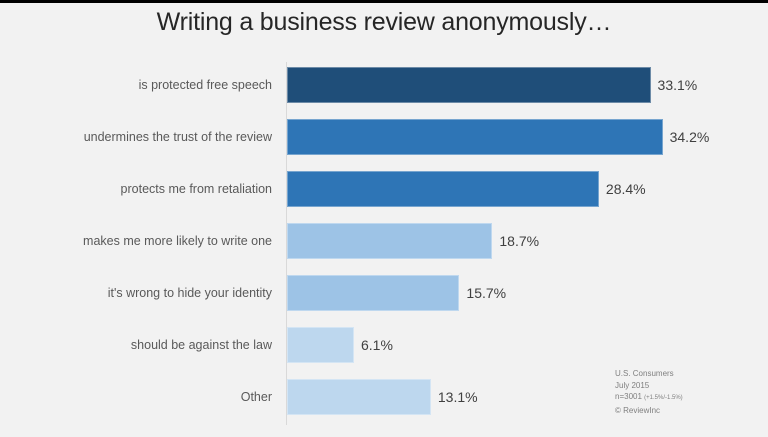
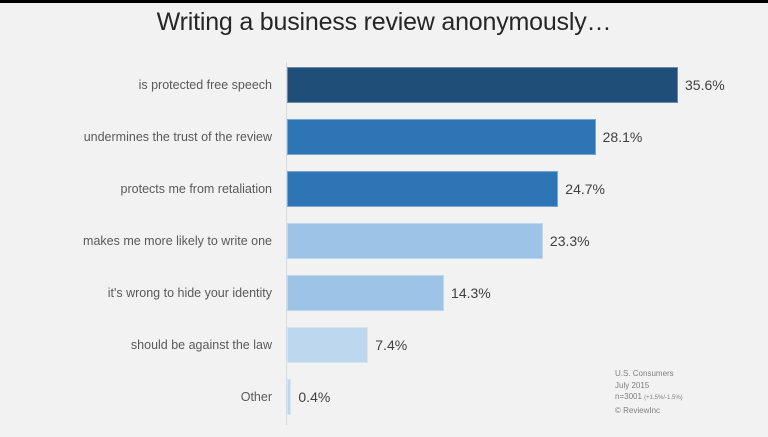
is protected free speech: 33.1% -> 35.6%
undermines the trust of the review: 34.2% -> 28.1%
protects me from retaliation: 28.4% -> 24.7%
makes me more likely to write one: 18.7% -> 23.3%
it's wrong to hide your identity: 15.7% -> 14.3%
should be against the law: 6.1% -> 7.4%
Other: 13.1% -> 0.4%
